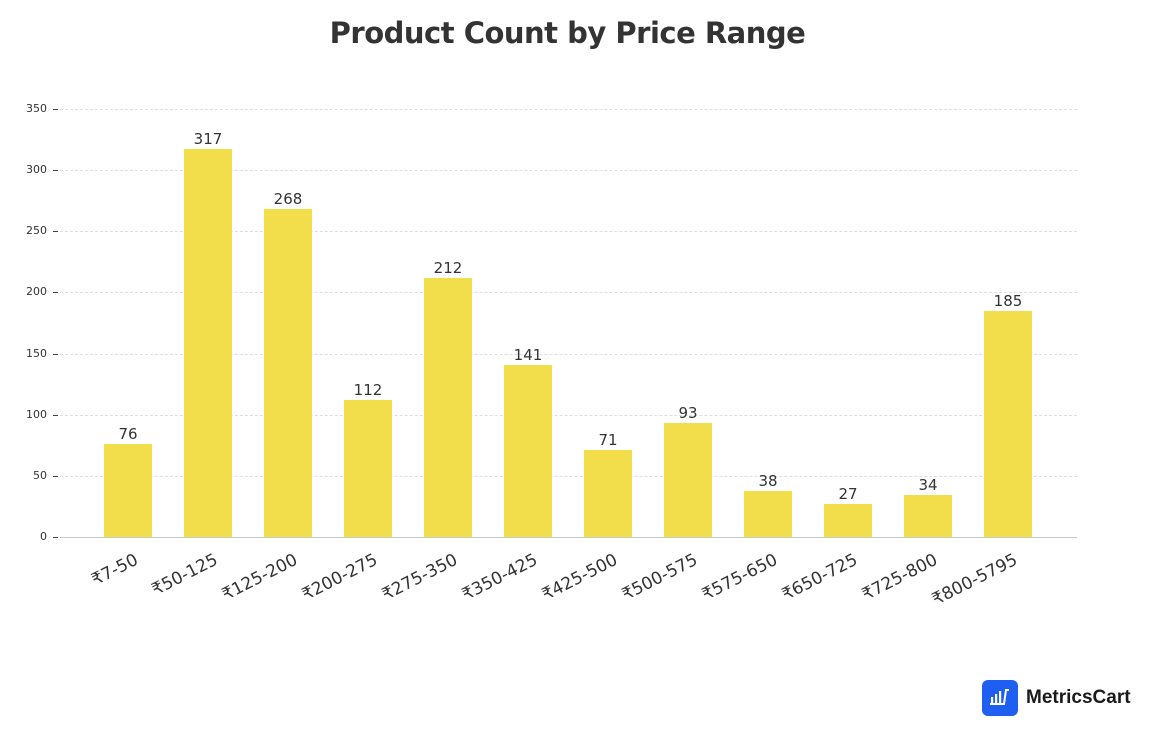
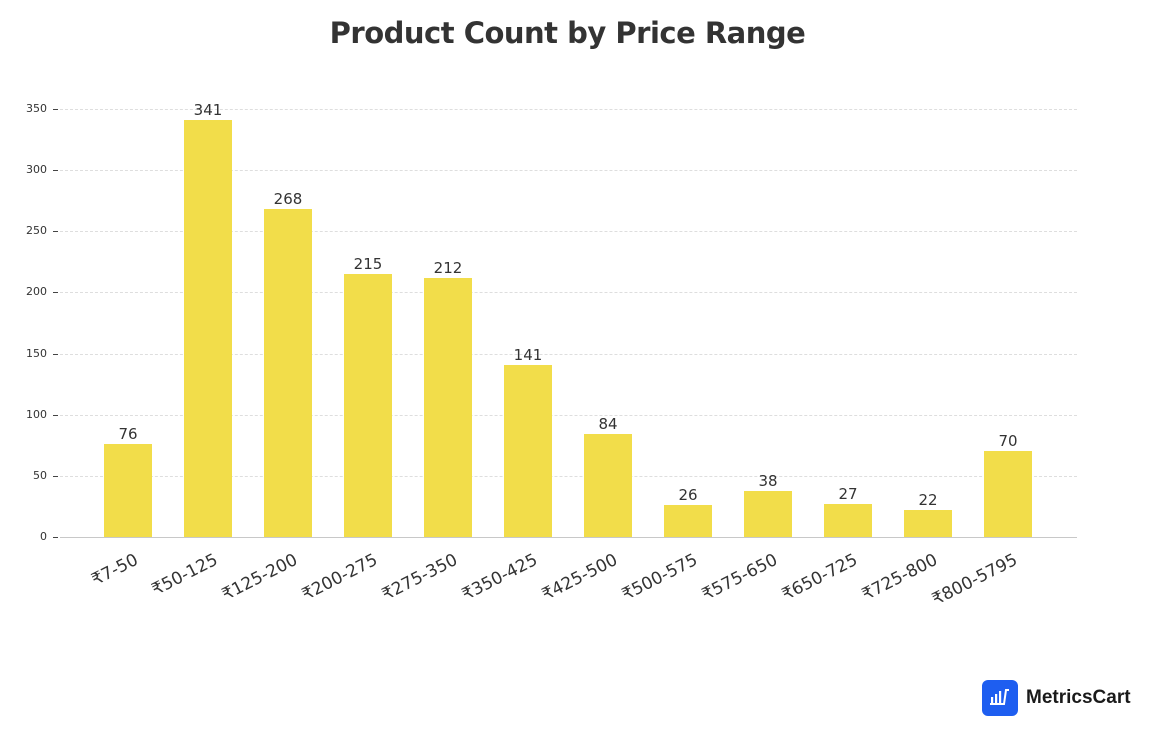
₹50-125: 317 -> 341
₹200-275: 112 -> 215
₹425-500: 71 -> 84
₹500-575: 93 -> 26
₹725-800: 34 -> 22
₹800-5795: 185 -> 70
